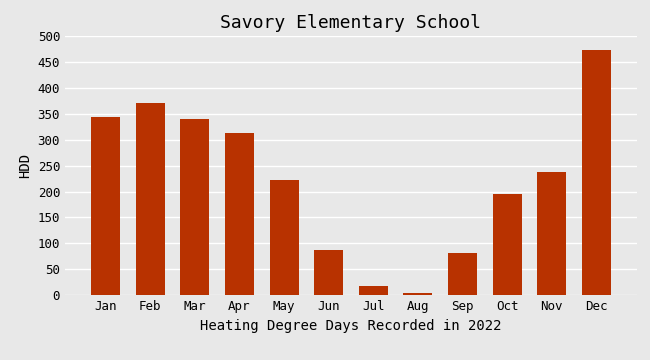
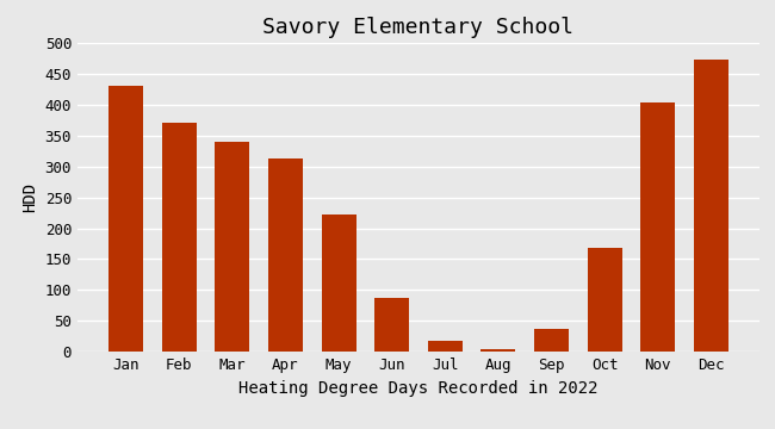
Jan: 344 -> 430
Sep: 82 -> 38
Oct: 196 -> 168
Nov: 238 -> 403
